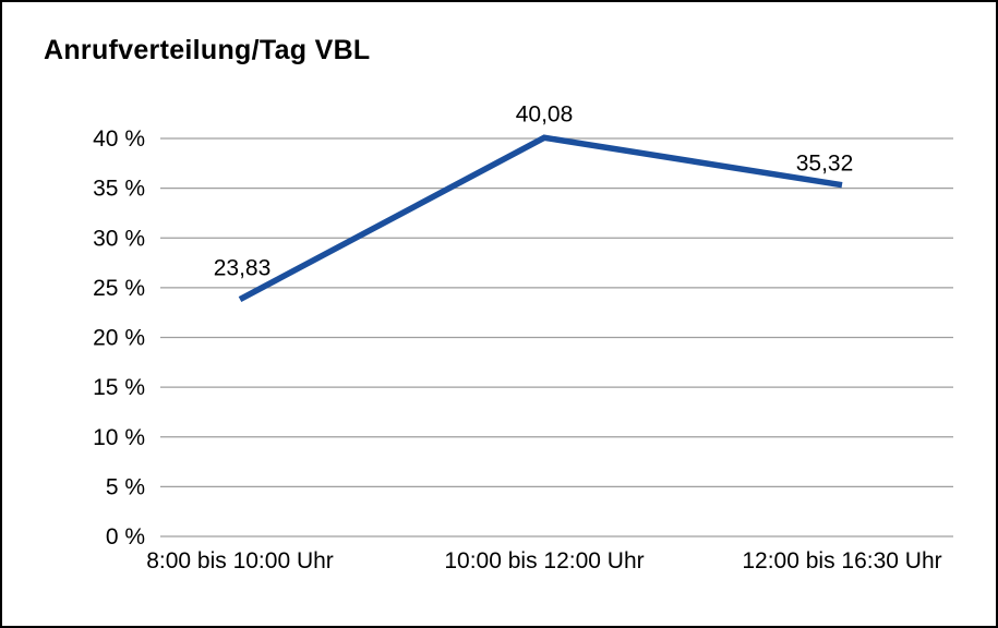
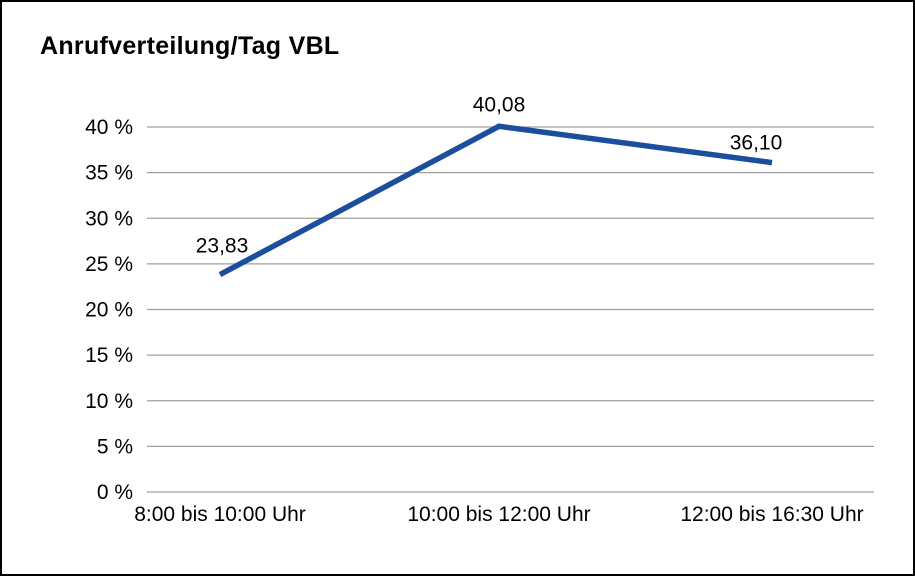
12:00 bis 16:30 Uhr: 35,32 -> 36,10
